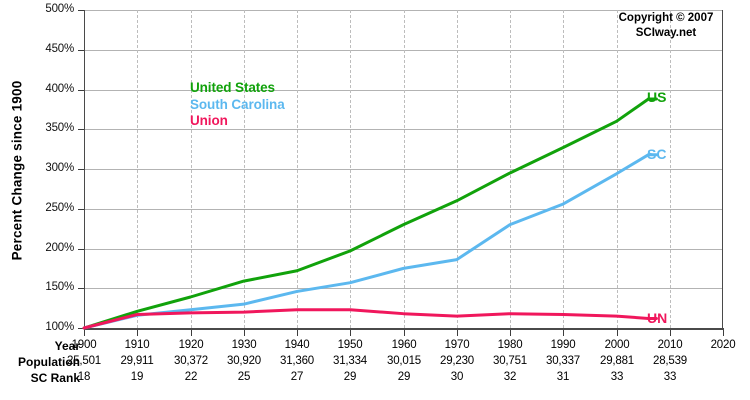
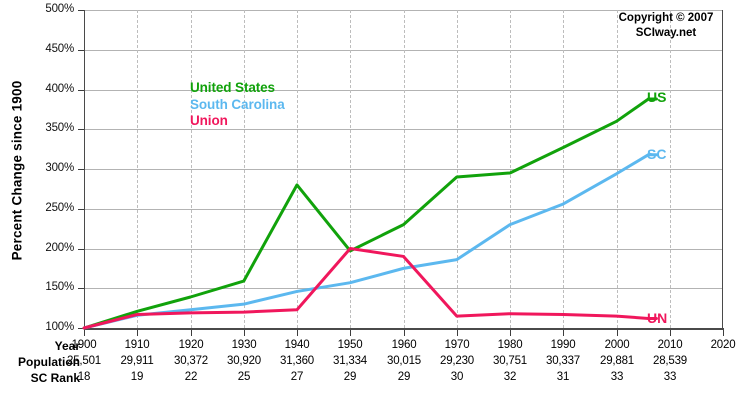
United States/1940: 170% -> 280%
Union/1950: 120% -> 200%
Union/1960: 120% -> 190%
United States/1970: 260% -> 290%
